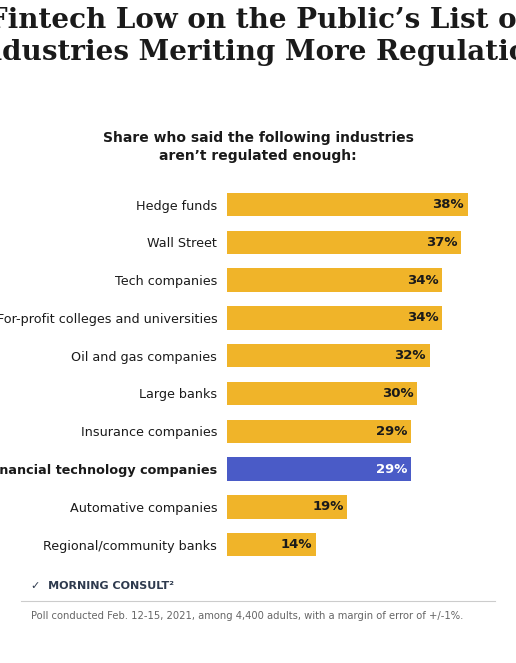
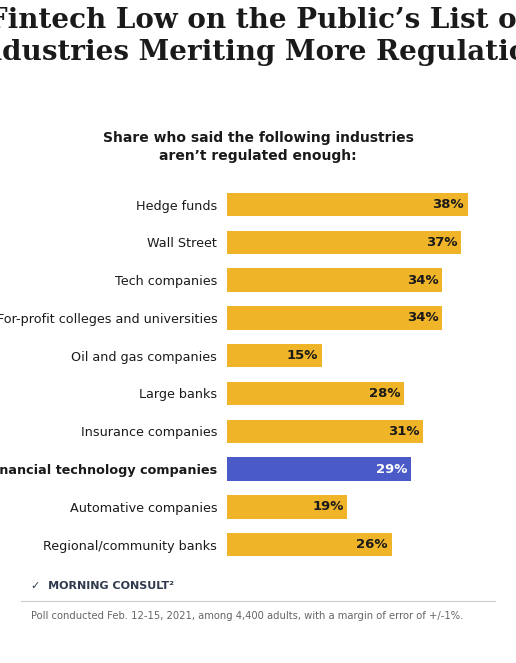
Oil and gas companies: 32% -> 15%
Large banks: 30% -> 28%
Insurance companies: 29% -> 31%
Regional/community banks: 14% -> 26%
